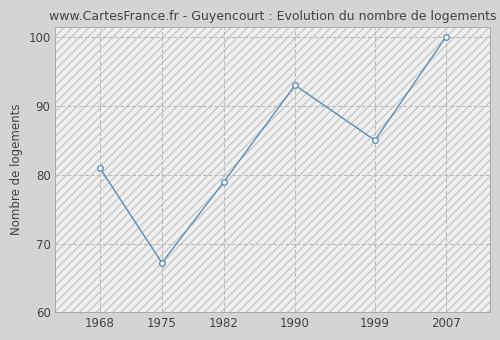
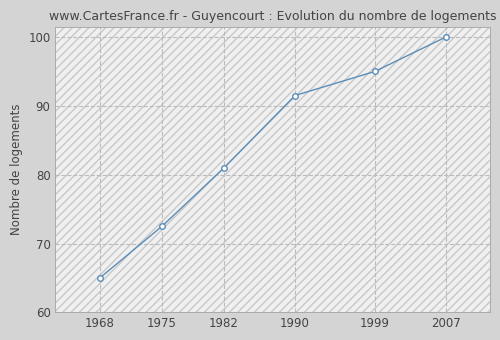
1968: 81.0 -> 65.0
1975: 67.2 -> 72.5
1982: 79.0 -> 81.0
1990: 93.0 -> 91.5
1999: 85.0 -> 95.0
